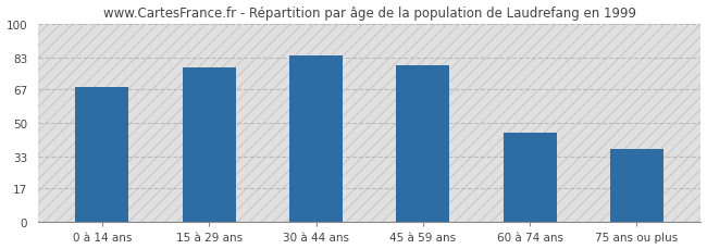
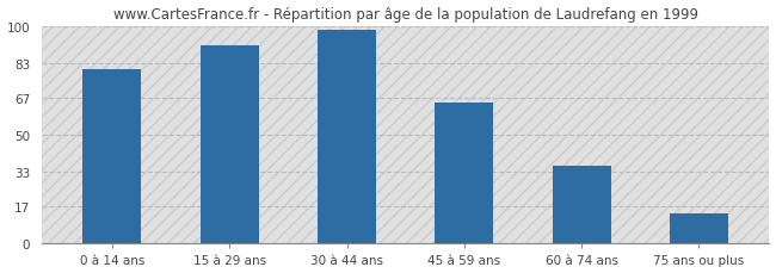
0 à 14 ans: 68 -> 80
15 à 29 ans: 78 -> 91
30 à 44 ans: 84 -> 98
45 à 59 ans: 79 -> 65
60 à 74 ans: 45 -> 36
75 ans ou plus: 37 -> 14
